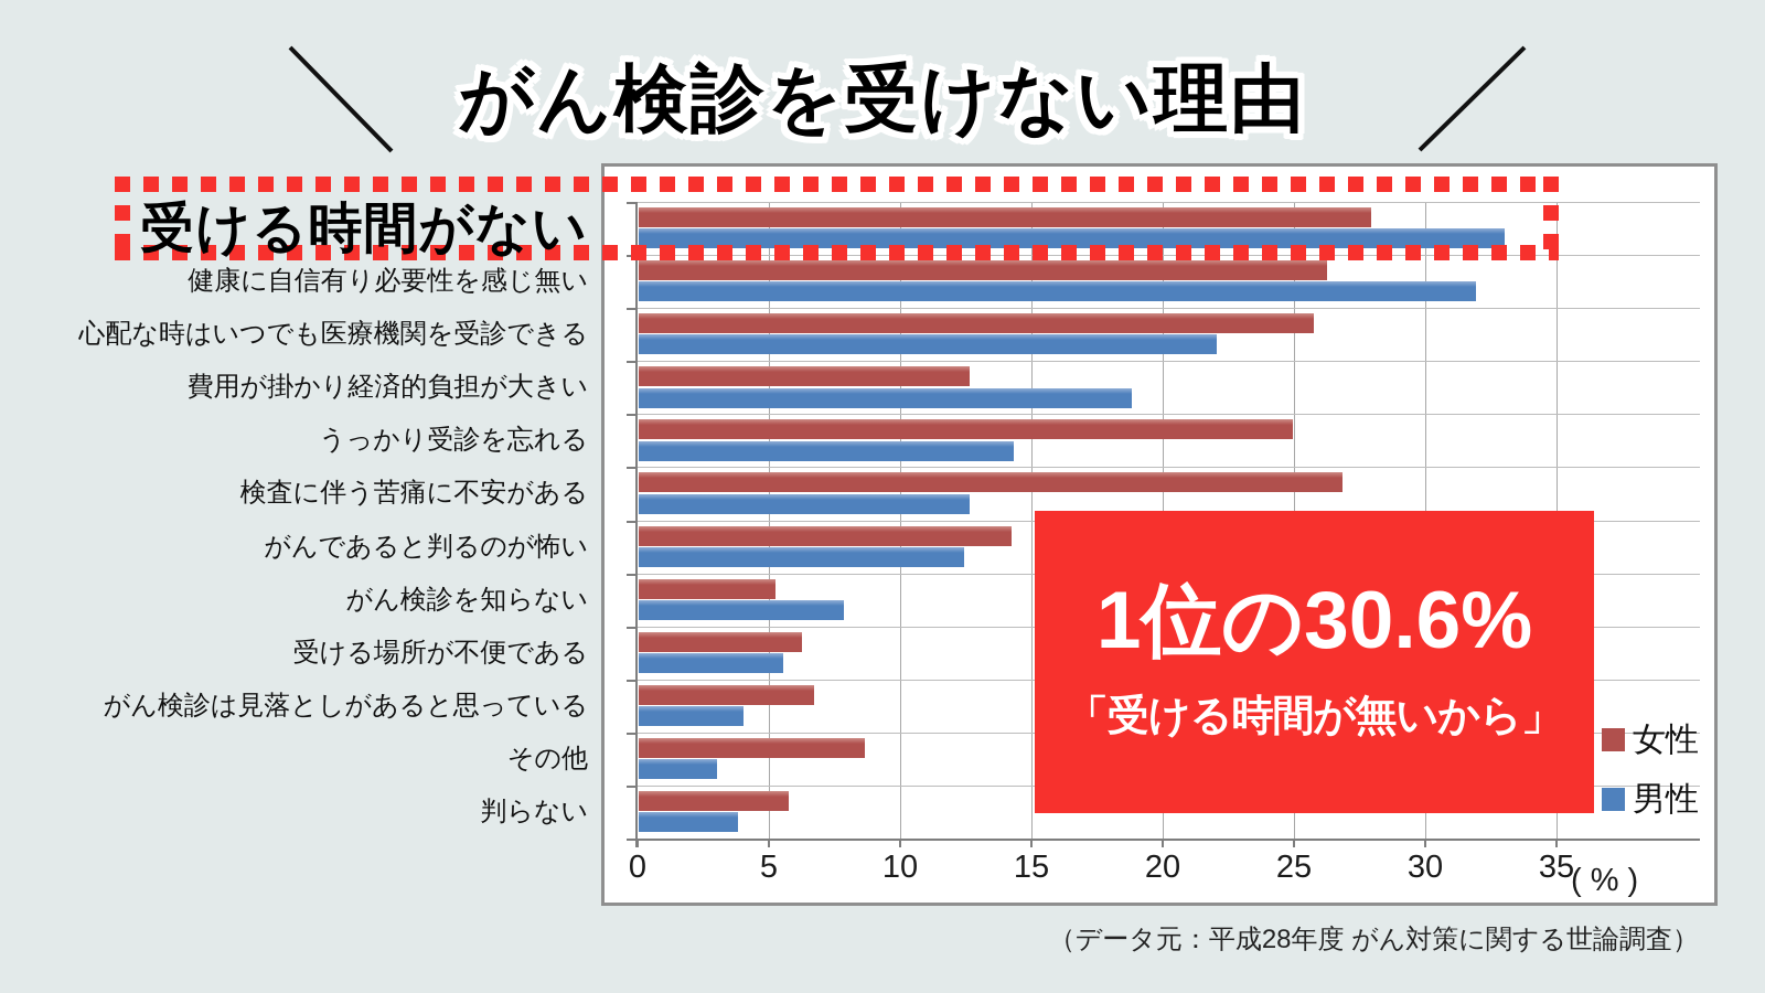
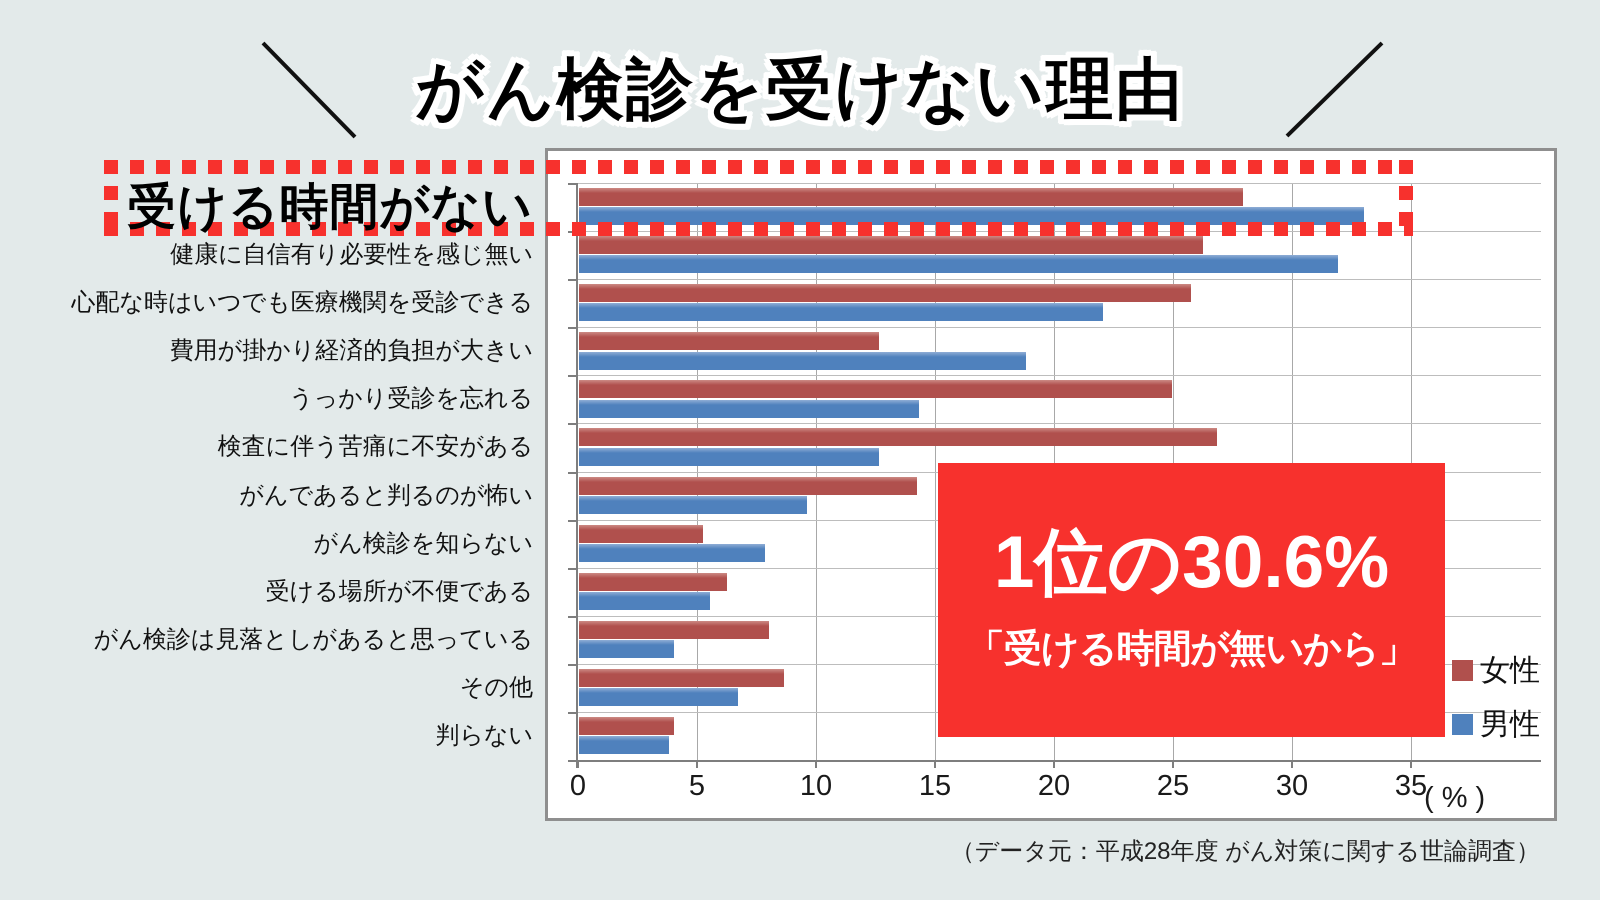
男性/がんであると判るのが怖い: 12.4 -> 9.6
女性/がん検診は見落としがあると思っている: 6.7 -> 8.0
男性/その他: 3.0 -> 6.7
女性/判らない: 5.7 -> 4.0
